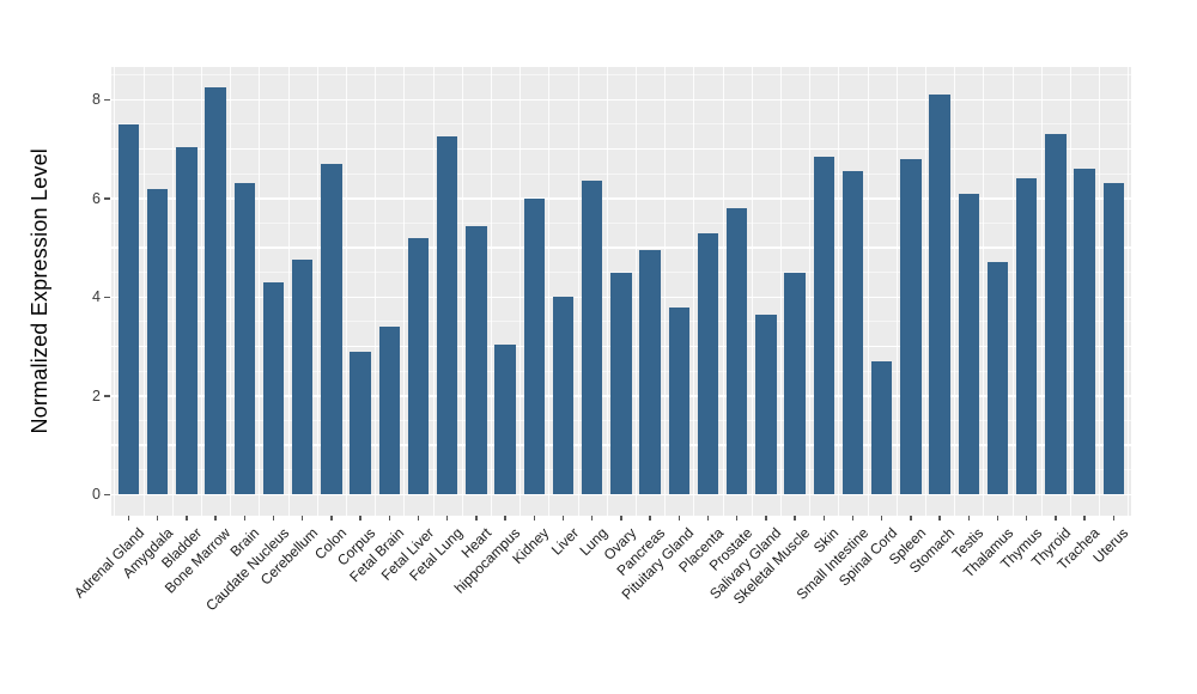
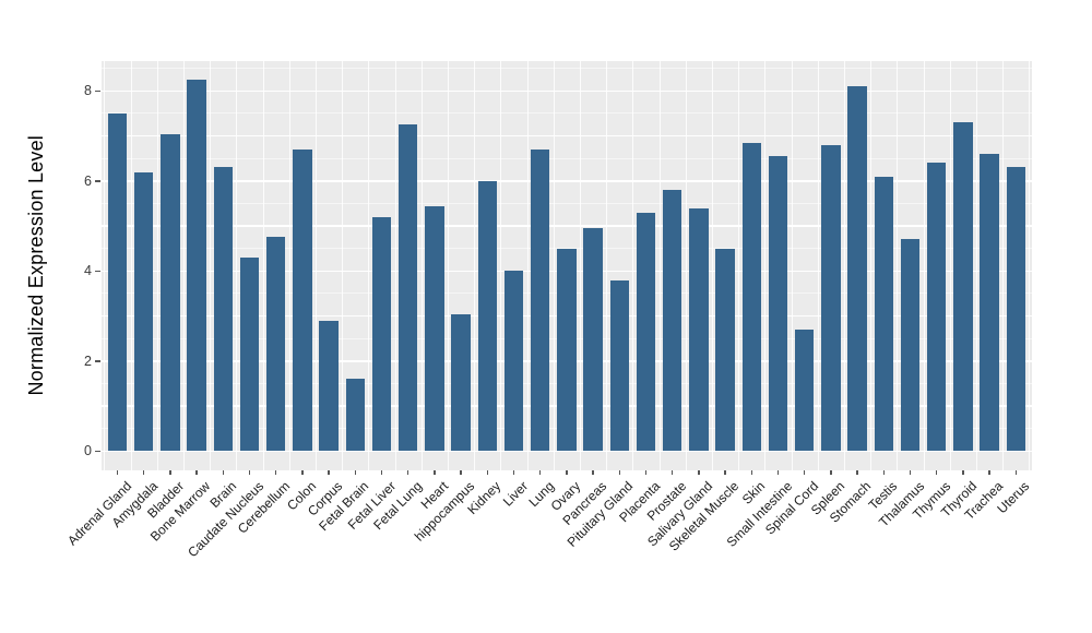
Fetal Brain: 3.4 -> 1.6
Lung: 6.3 -> 6.7
Salivary Gland: 3.6 -> 5.4
